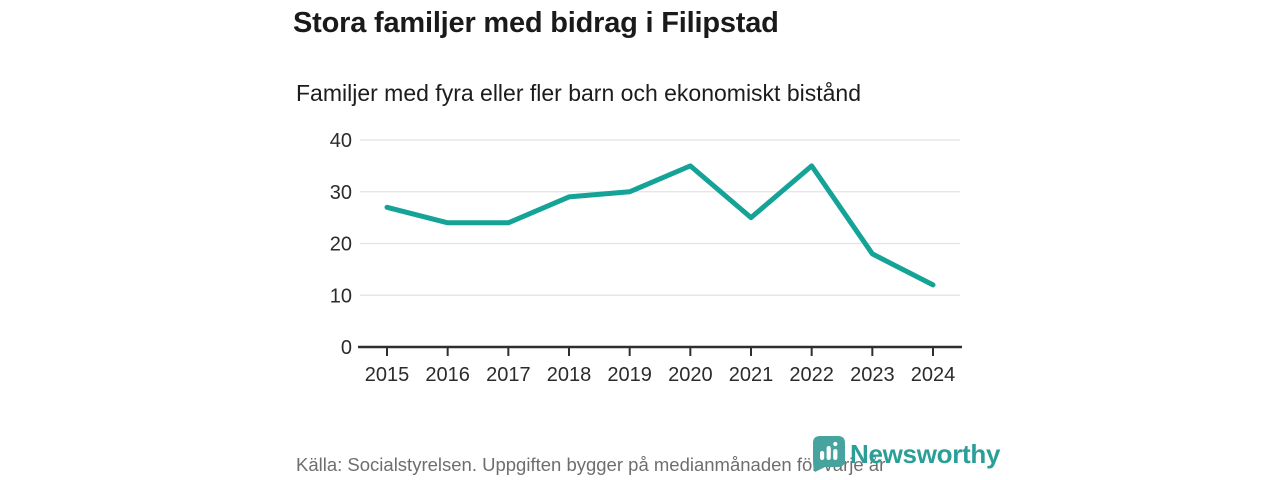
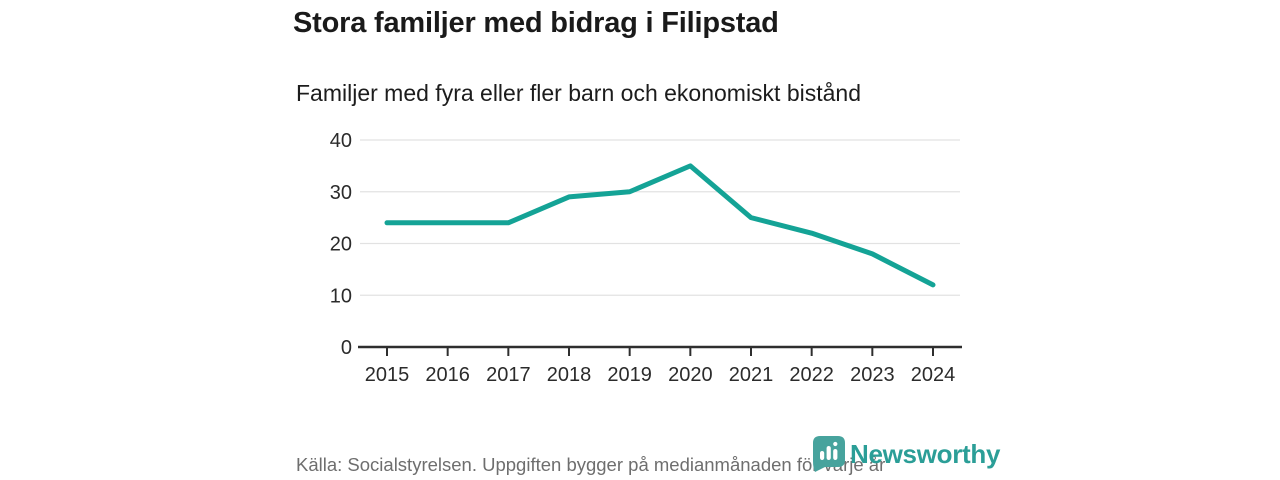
2015: 27 -> 24
2022: 35 -> 22
